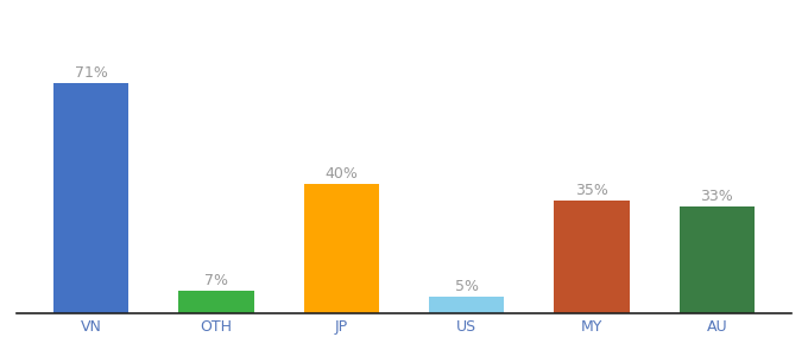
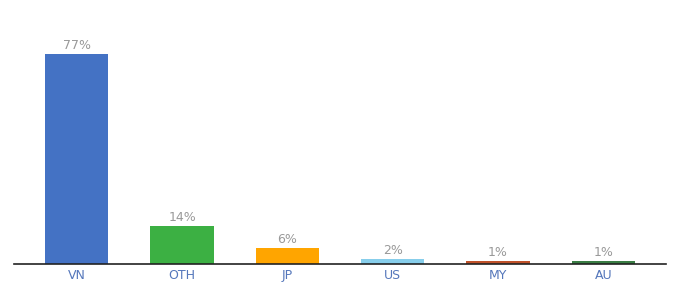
VN: 71% -> 77%
OTH: 7% -> 14%
JP: 40% -> 6%
US: 5% -> 2%
MY: 35% -> 1%
AU: 33% -> 1%
